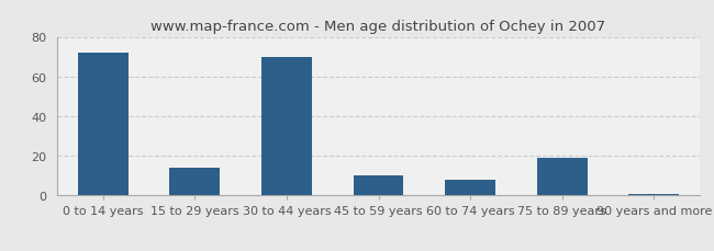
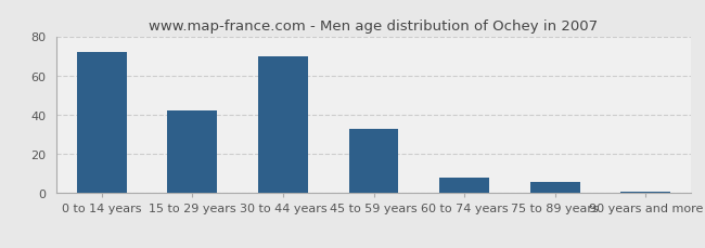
15 to 29 years: 14 -> 42
45 to 59 years: 10 -> 33
75 to 89 years: 19 -> 6
